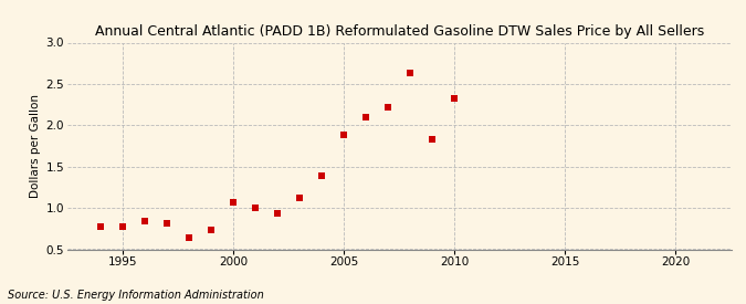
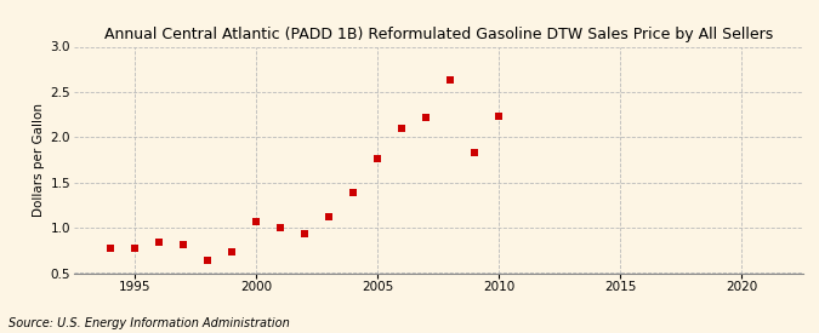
2005: 1.88 -> 1.77
2010: 2.32 -> 2.23
